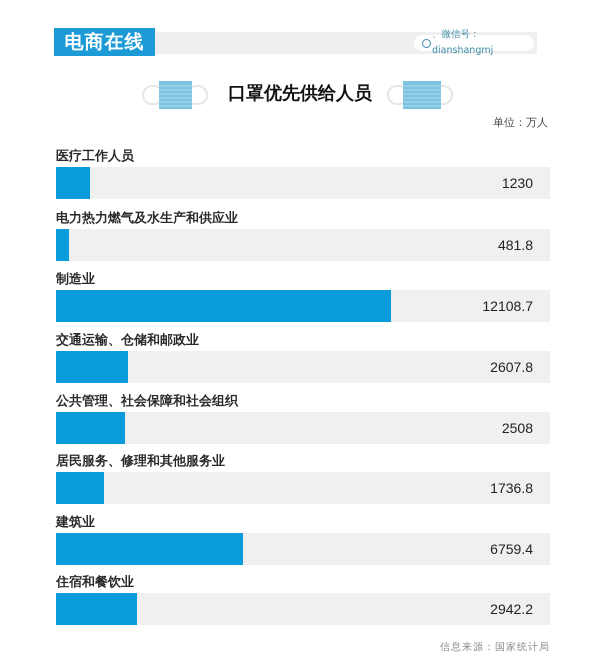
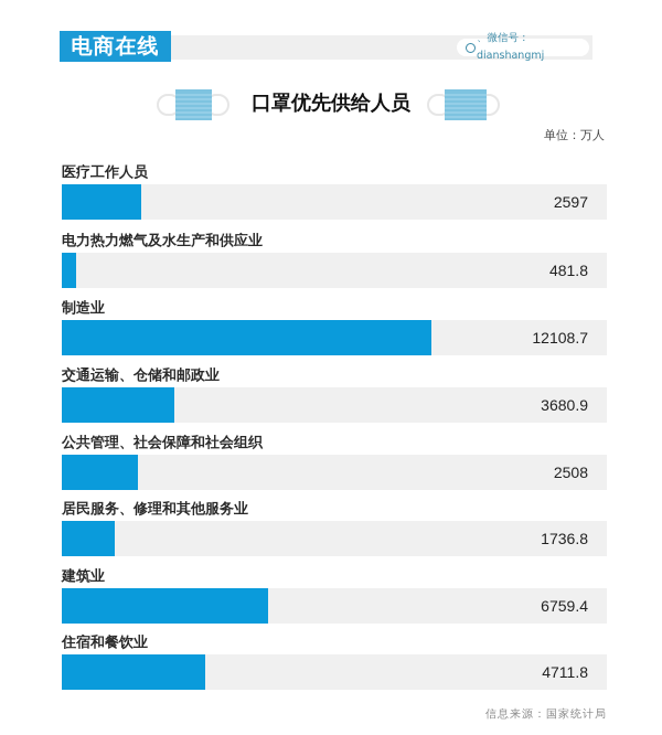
医疗工作人员: 1230 -> 2597
交通运输、仓储和邮政业: 2607.8 -> 3680.9
住宿和餐饮业: 2942.2 -> 4711.8
